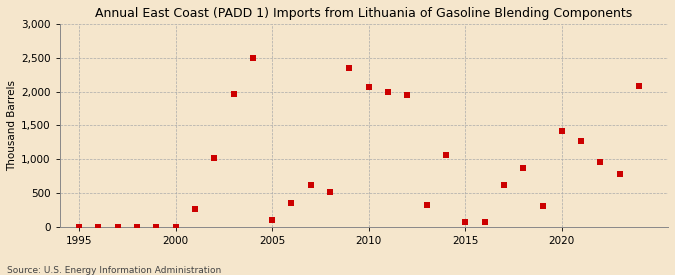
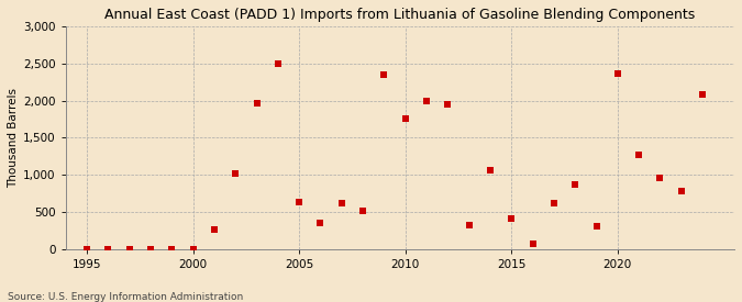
2005: 110 -> 640
2010: 2,070 -> 1,760
2015: 80 -> 420
2020: 1,420 -> 2,360
